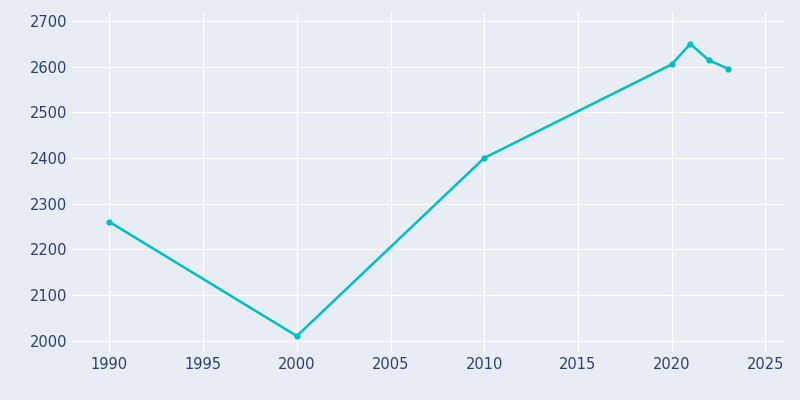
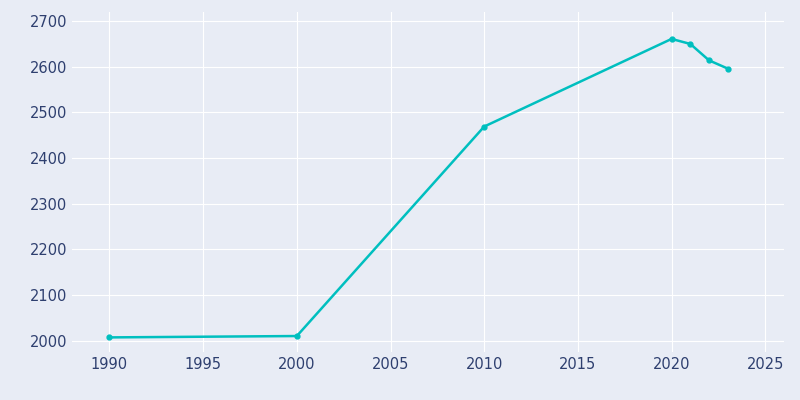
1990: 2260 -> 2007
2010: 2400 -> 2469
2020: 2605 -> 2661
